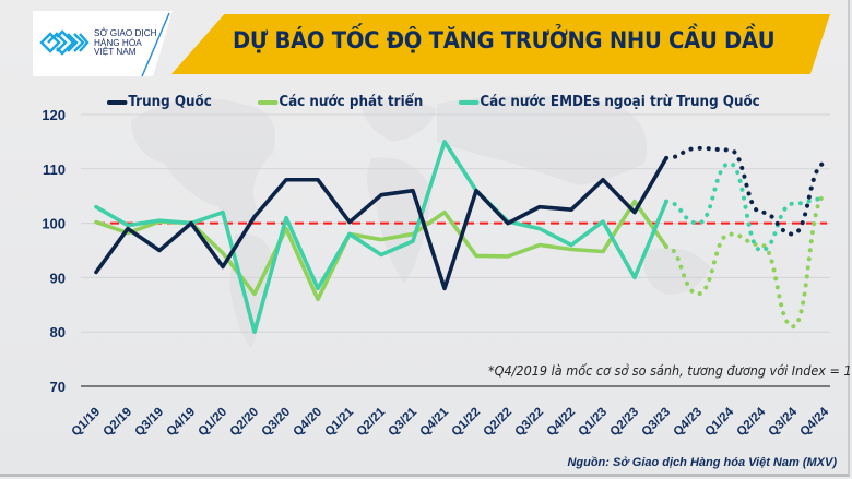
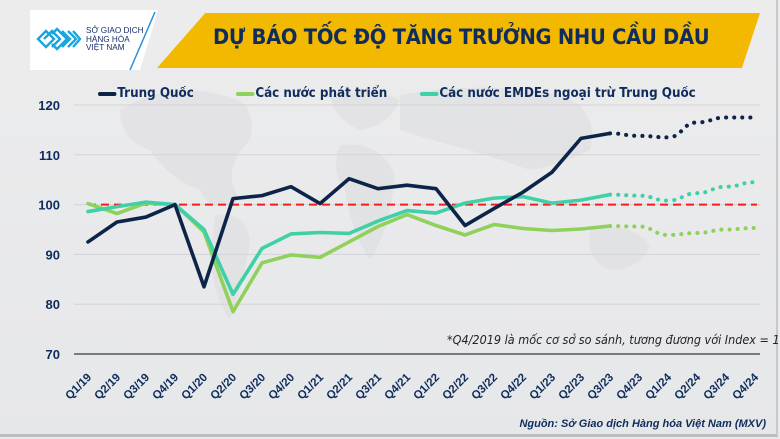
Trung Quốc/Q1/19: 91 -> 92
Các nước EMDEs ngoại trừ Trung Quốc/Q1/19: 103 -> 99
Trung Quốc/Q2/19: 99 -> 96
Trung Quốc/Q3/19: 95 -> 98
Trung Quốc/Q1/20: 92 -> 84
Các nước EMDEs ngoại trừ Trung Quốc/Q1/20: 102 -> 95
Các nước phát triển/Q2/20: 87 -> 78
Các nước EMDEs ngoại trừ Trung Quốc/Q2/20: 80 -> 82
Trung Quốc/Q3/20: 108 -> 102
Các nước phát triển/Q3/20: 99 -> 88
Các nước EMDEs ngoại trừ Trung Quốc/Q3/20: 101 -> 91
Trung Quốc/Q4/20: 108 -> 104
Các nước phát triển/Q4/20: 86 -> 90
Các nước EMDEs ngoại trừ Trung Quốc/Q4/20: 88 -> 94
Các nước phát triển/Q1/21: 98 -> 89
Các nước EMDEs ngoại trừ Trung Quốc/Q1/21: 98 -> 94
Các nước phát triển/Q2/21: 97 -> 92
Trung Quốc/Q3/21: 106 -> 103
Các nước phát triển/Q3/21: 98 -> 96
Trung Quốc/Q4/21: 88 -> 104
Các nước phát triển/Q4/21: 102 -> 98
Các nước EMDEs ngoại trừ Trung Quốc/Q4/21: 115 -> 99
Trung Quốc/Q1/22: 106 -> 103
Các nước phát triển/Q1/22: 94 -> 96
Các nước EMDEs ngoại trừ Trung Quốc/Q1/22: 106 -> 98
Trung Quốc/Q2/22: 100 -> 96
Trung Quốc/Q3/22: 103 -> 99
Các nước EMDEs ngoại trừ Trung Quốc/Q3/22: 99 -> 101
Các nước EMDEs ngoại trừ Trung Quốc/Q4/22: 96 -> 102
Trung Quốc/Q1/23: 108 -> 106
Trung Quốc/Q2/23: 102 -> 113
Các nước phát triển/Q2/23: 104 -> 95
Các nước EMDEs ngoại trừ Trung Quốc/Q2/23: 90 -> 101
Trung Quốc/Q3/23: 112 -> 114
Các nước EMDEs ngoại trừ Trung Quốc/Q3/23: 104 -> 102
Các nước phát triển/Q4/23: 87 -> 96
Các nước EMDEs ngoại trừ Trung Quốc/Q4/23: 100 -> 102
Các nước phát triển/Q1/24: 98 -> 94
Các nước EMDEs ngoại trừ Trung Quốc/Q1/24: 111 -> 101
Trung Quốc/Q2/24: 102 -> 116
Các nước phát triển/Q2/24: 96 -> 94
Các nước EMDEs ngoại trừ Trung Quốc/Q2/24: 95 -> 102
Trung Quốc/Q3/24: 98 -> 118
Các nước phát triển/Q3/24: 81 -> 95
Trung Quốc/Q4/24: 111 -> 118
Các nước phát triển/Q4/24: 105 -> 95
